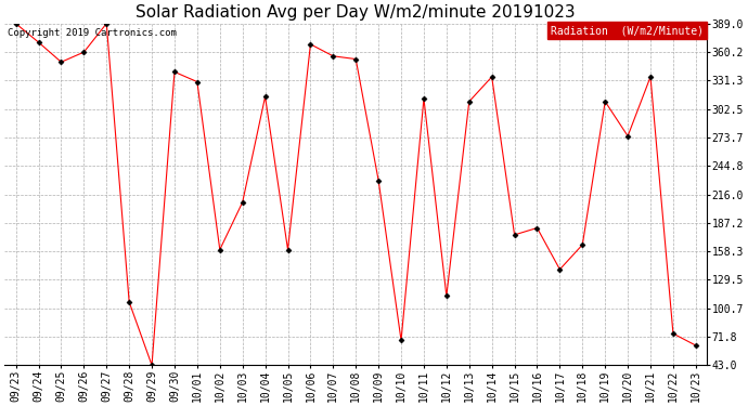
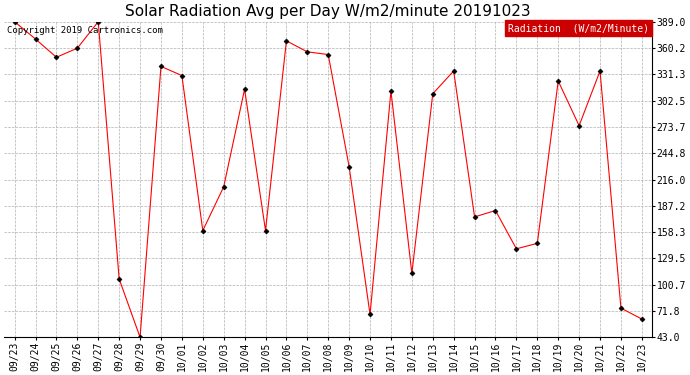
10/18: 165 -> 146
10/19: 310 -> 324
